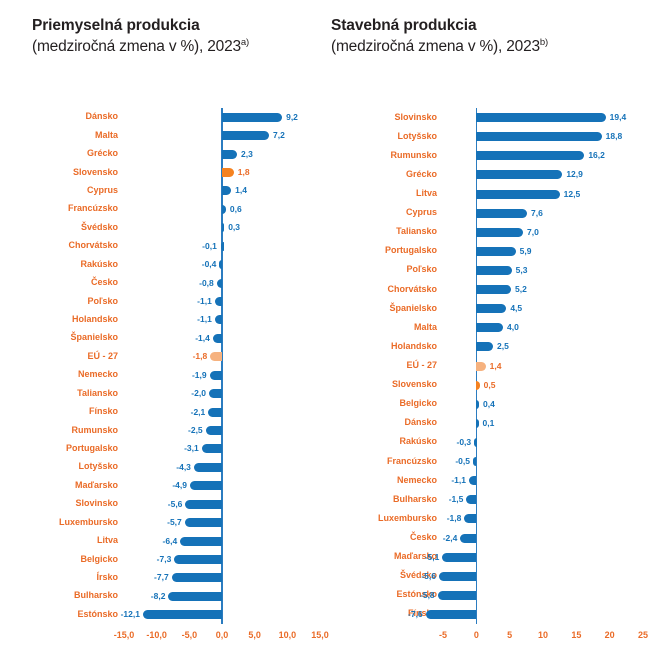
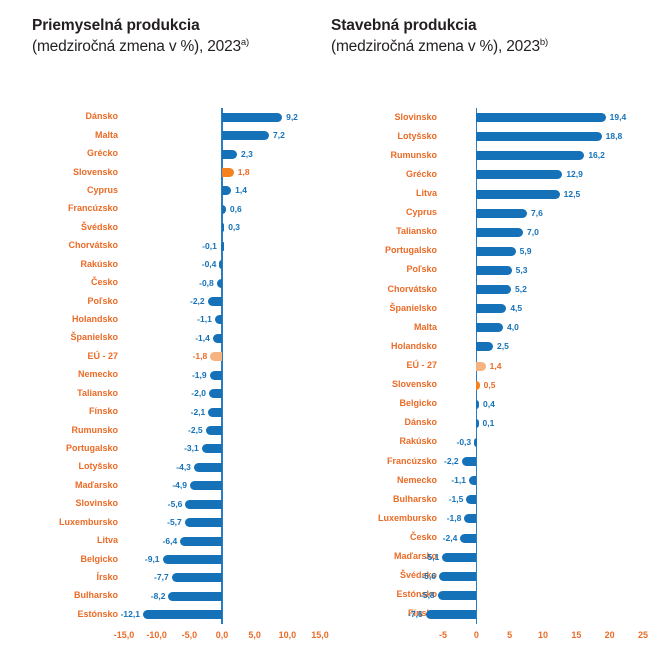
Priemyselná produkcia/Poľsko: -1,1 -> -2,2
Priemyselná produkcia/Belgicko: -7,3 -> -9,1
Stavebná produkcia/Francúzsko: -0,5 -> -2,2
